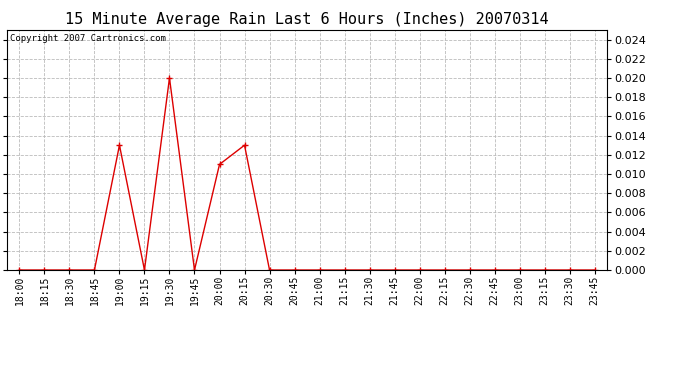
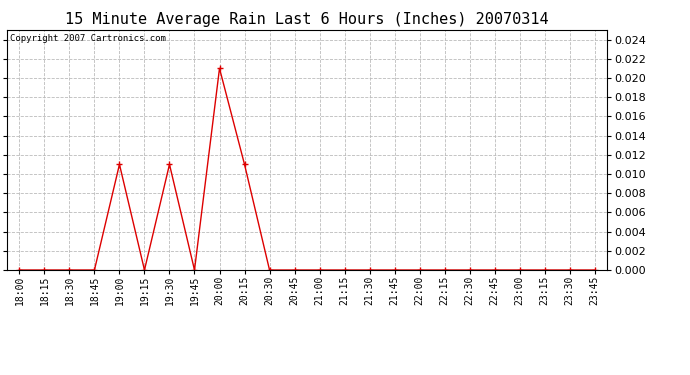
19:00: 0.013 -> 0.011
19:30: 0.020 -> 0.011
20:00: 0.011 -> 0.021
20:15: 0.013 -> 0.011
